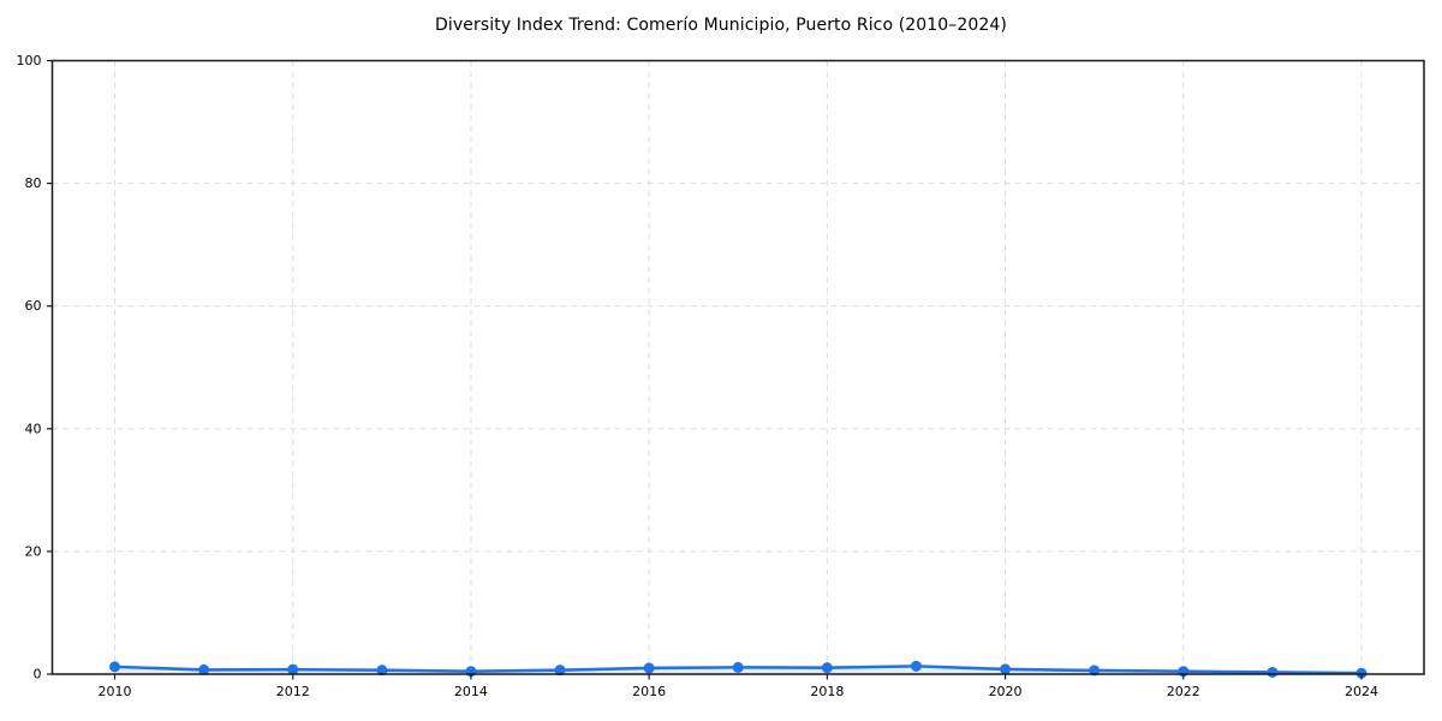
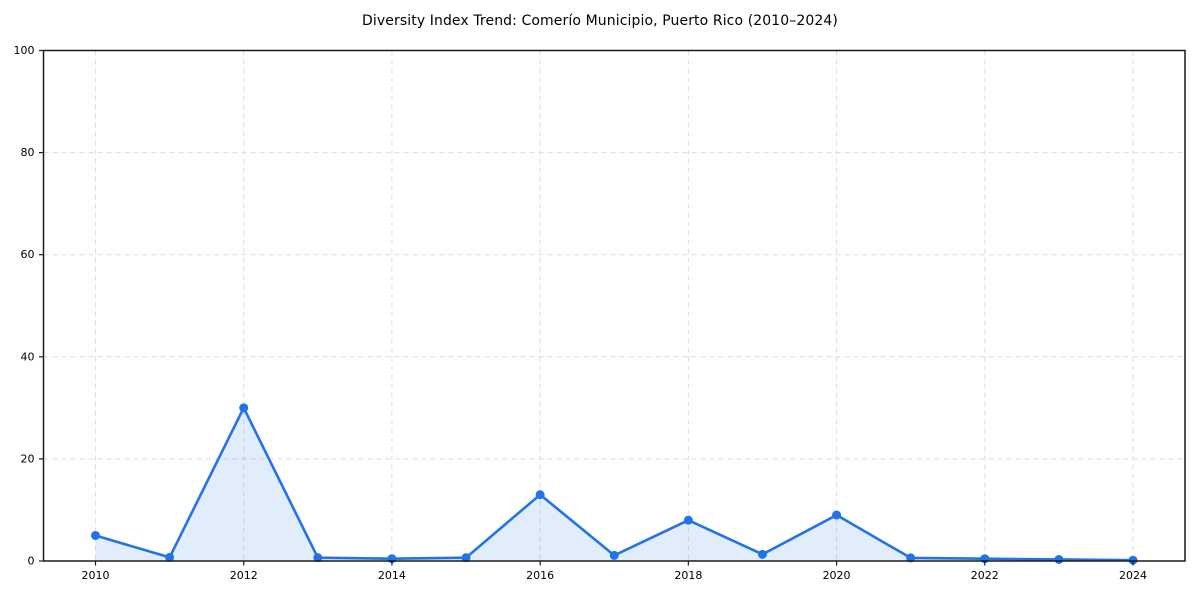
2010: 1 -> 5
2012: 1 -> 30
2016: 1 -> 13
2018: 1 -> 8
2020: 1 -> 9
